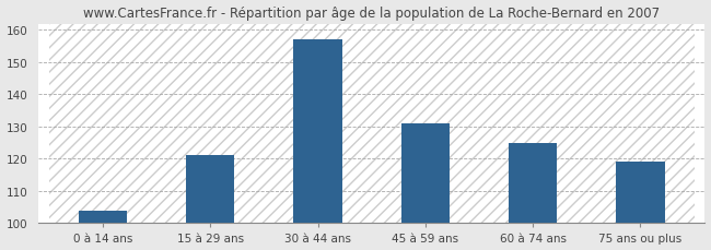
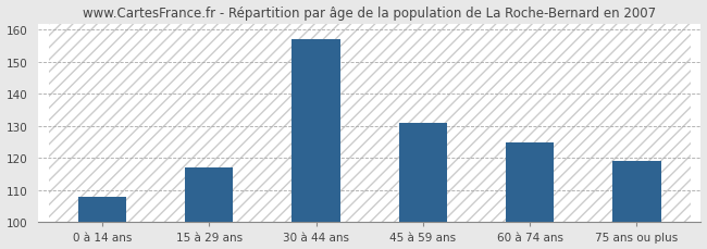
0 à 14 ans: 104 -> 108
15 à 29 ans: 121 -> 117
